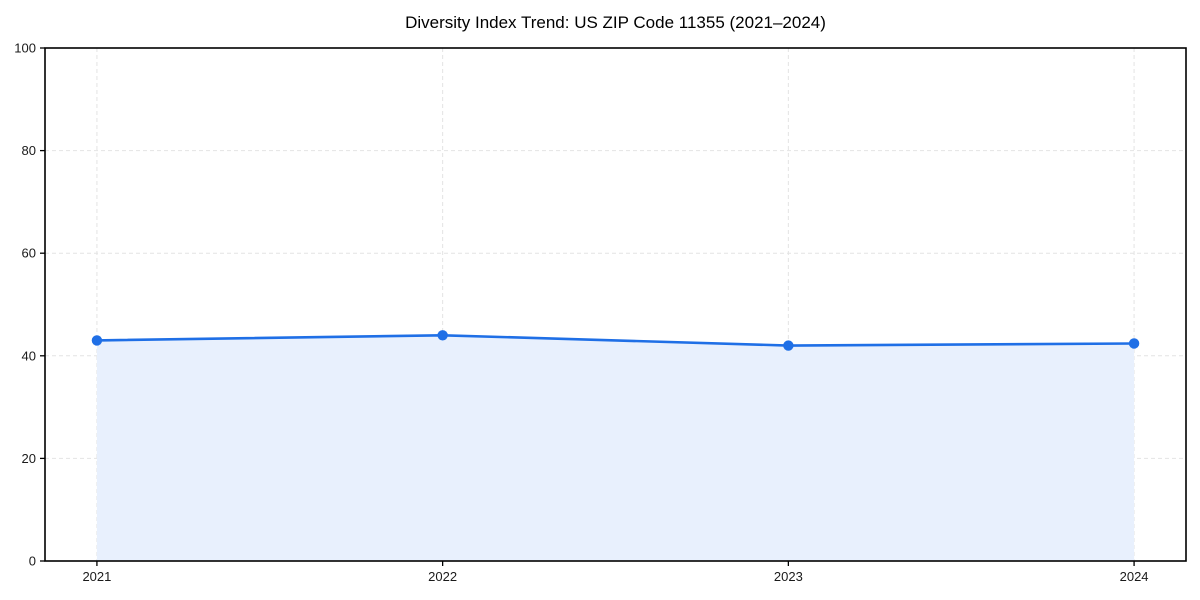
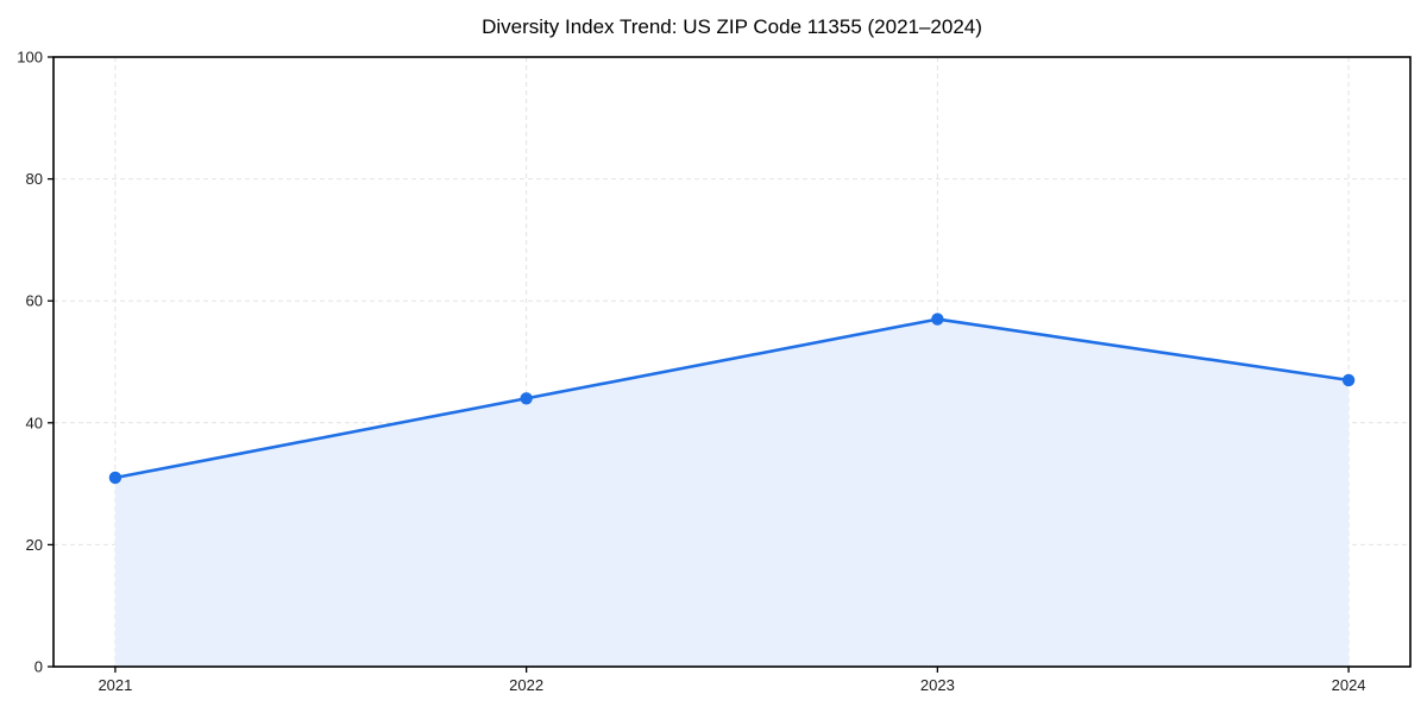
2021: 43 -> 31
2023: 42 -> 57
2024: 42 -> 47
